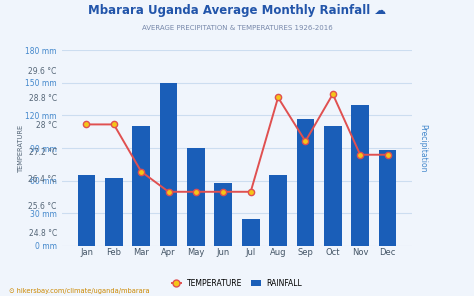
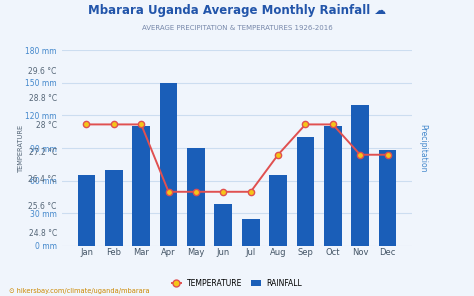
RAINFALL/Feb: 62 mm -> 70 mm
TEMPERATURE/Mar: 26.6 °C -> 28.0 °C
RAINFALL/Jun: 58 mm -> 38 mm
TEMPERATURE/Aug: 28.8 °C -> 27.1 °C
RAINFALL/Sep: 117 mm -> 100 mm
TEMPERATURE/Sep: 27.5 °C -> 28.0 °C
TEMPERATURE/Oct: 28.9 °C -> 28.0 °C
